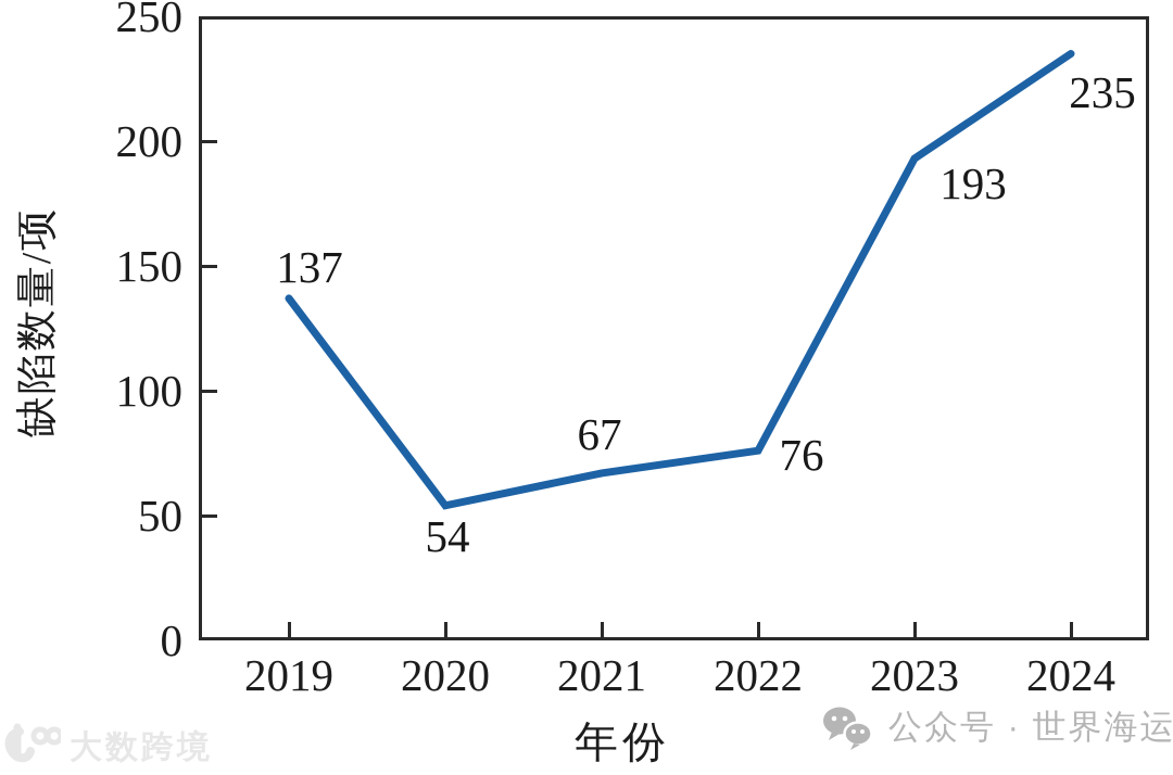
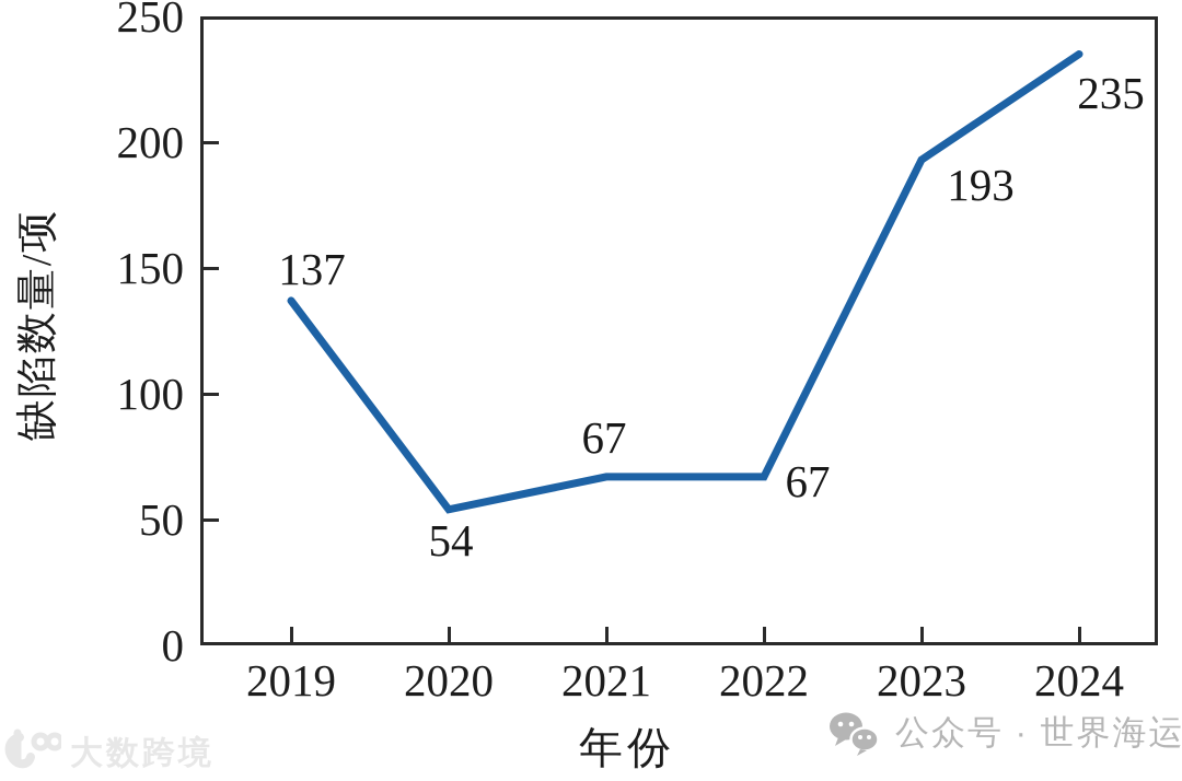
2022: 76 -> 67
